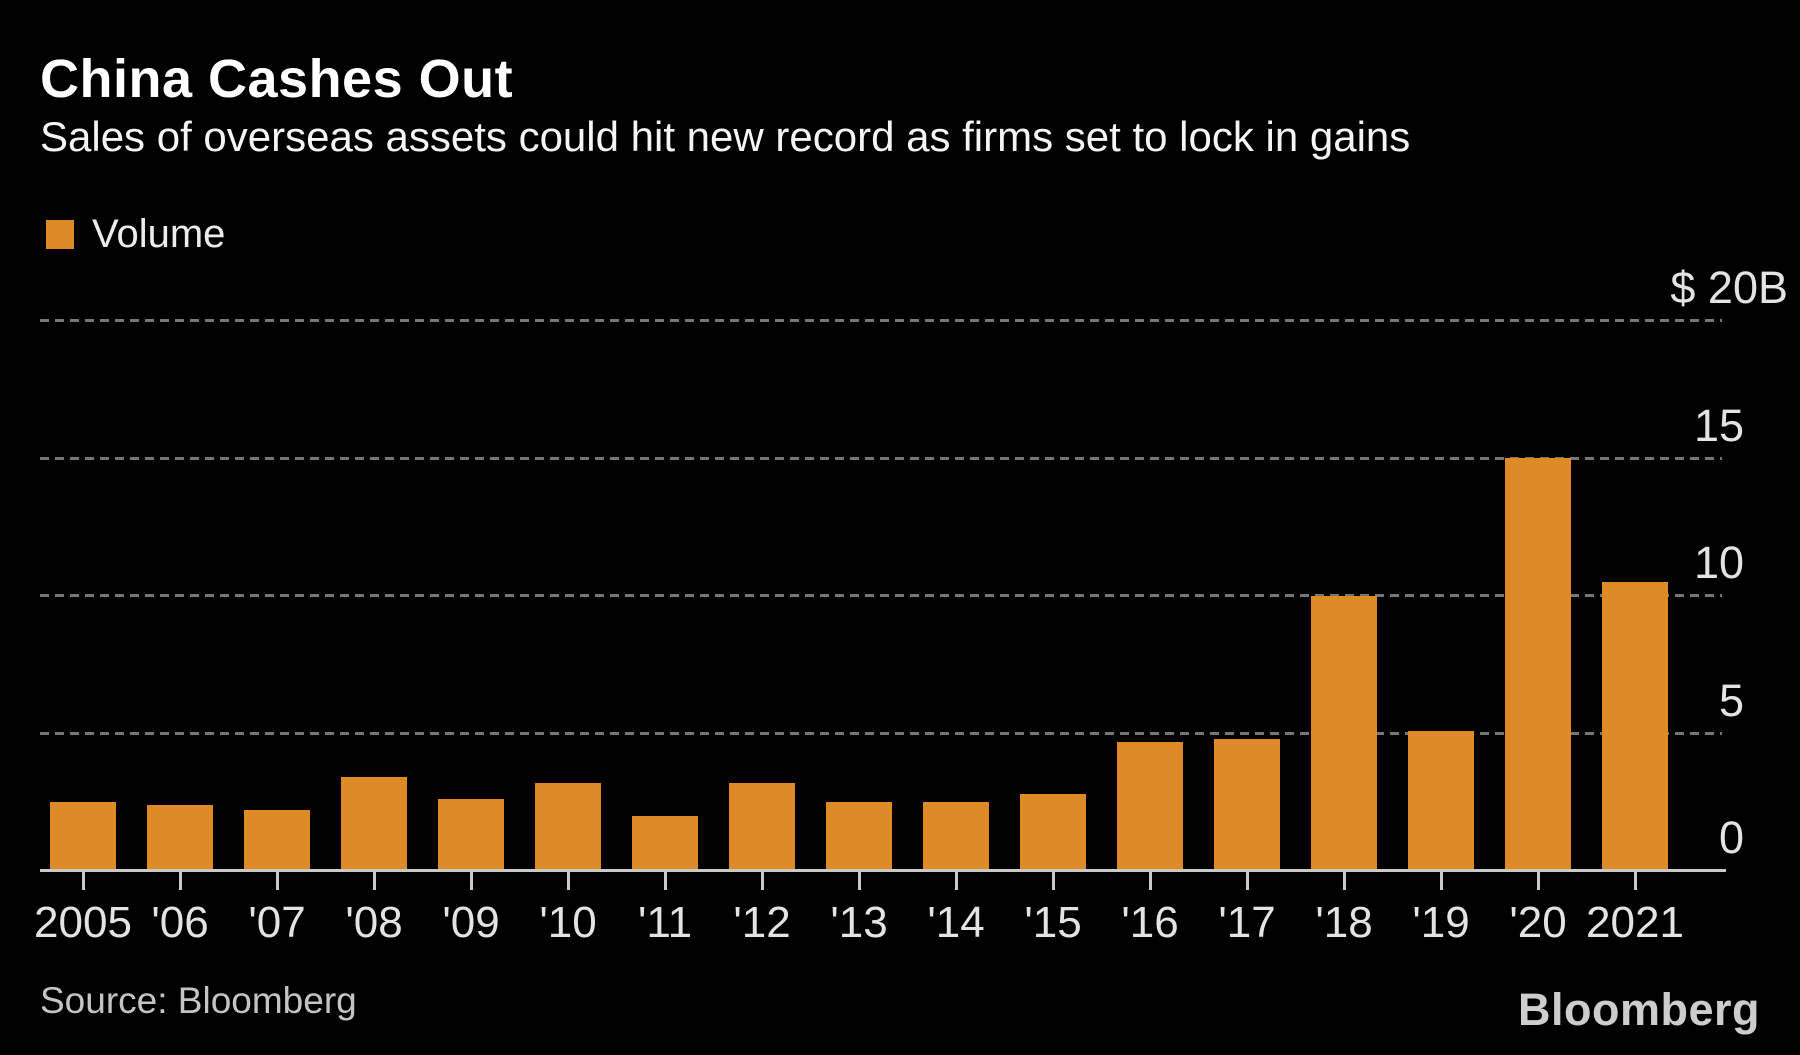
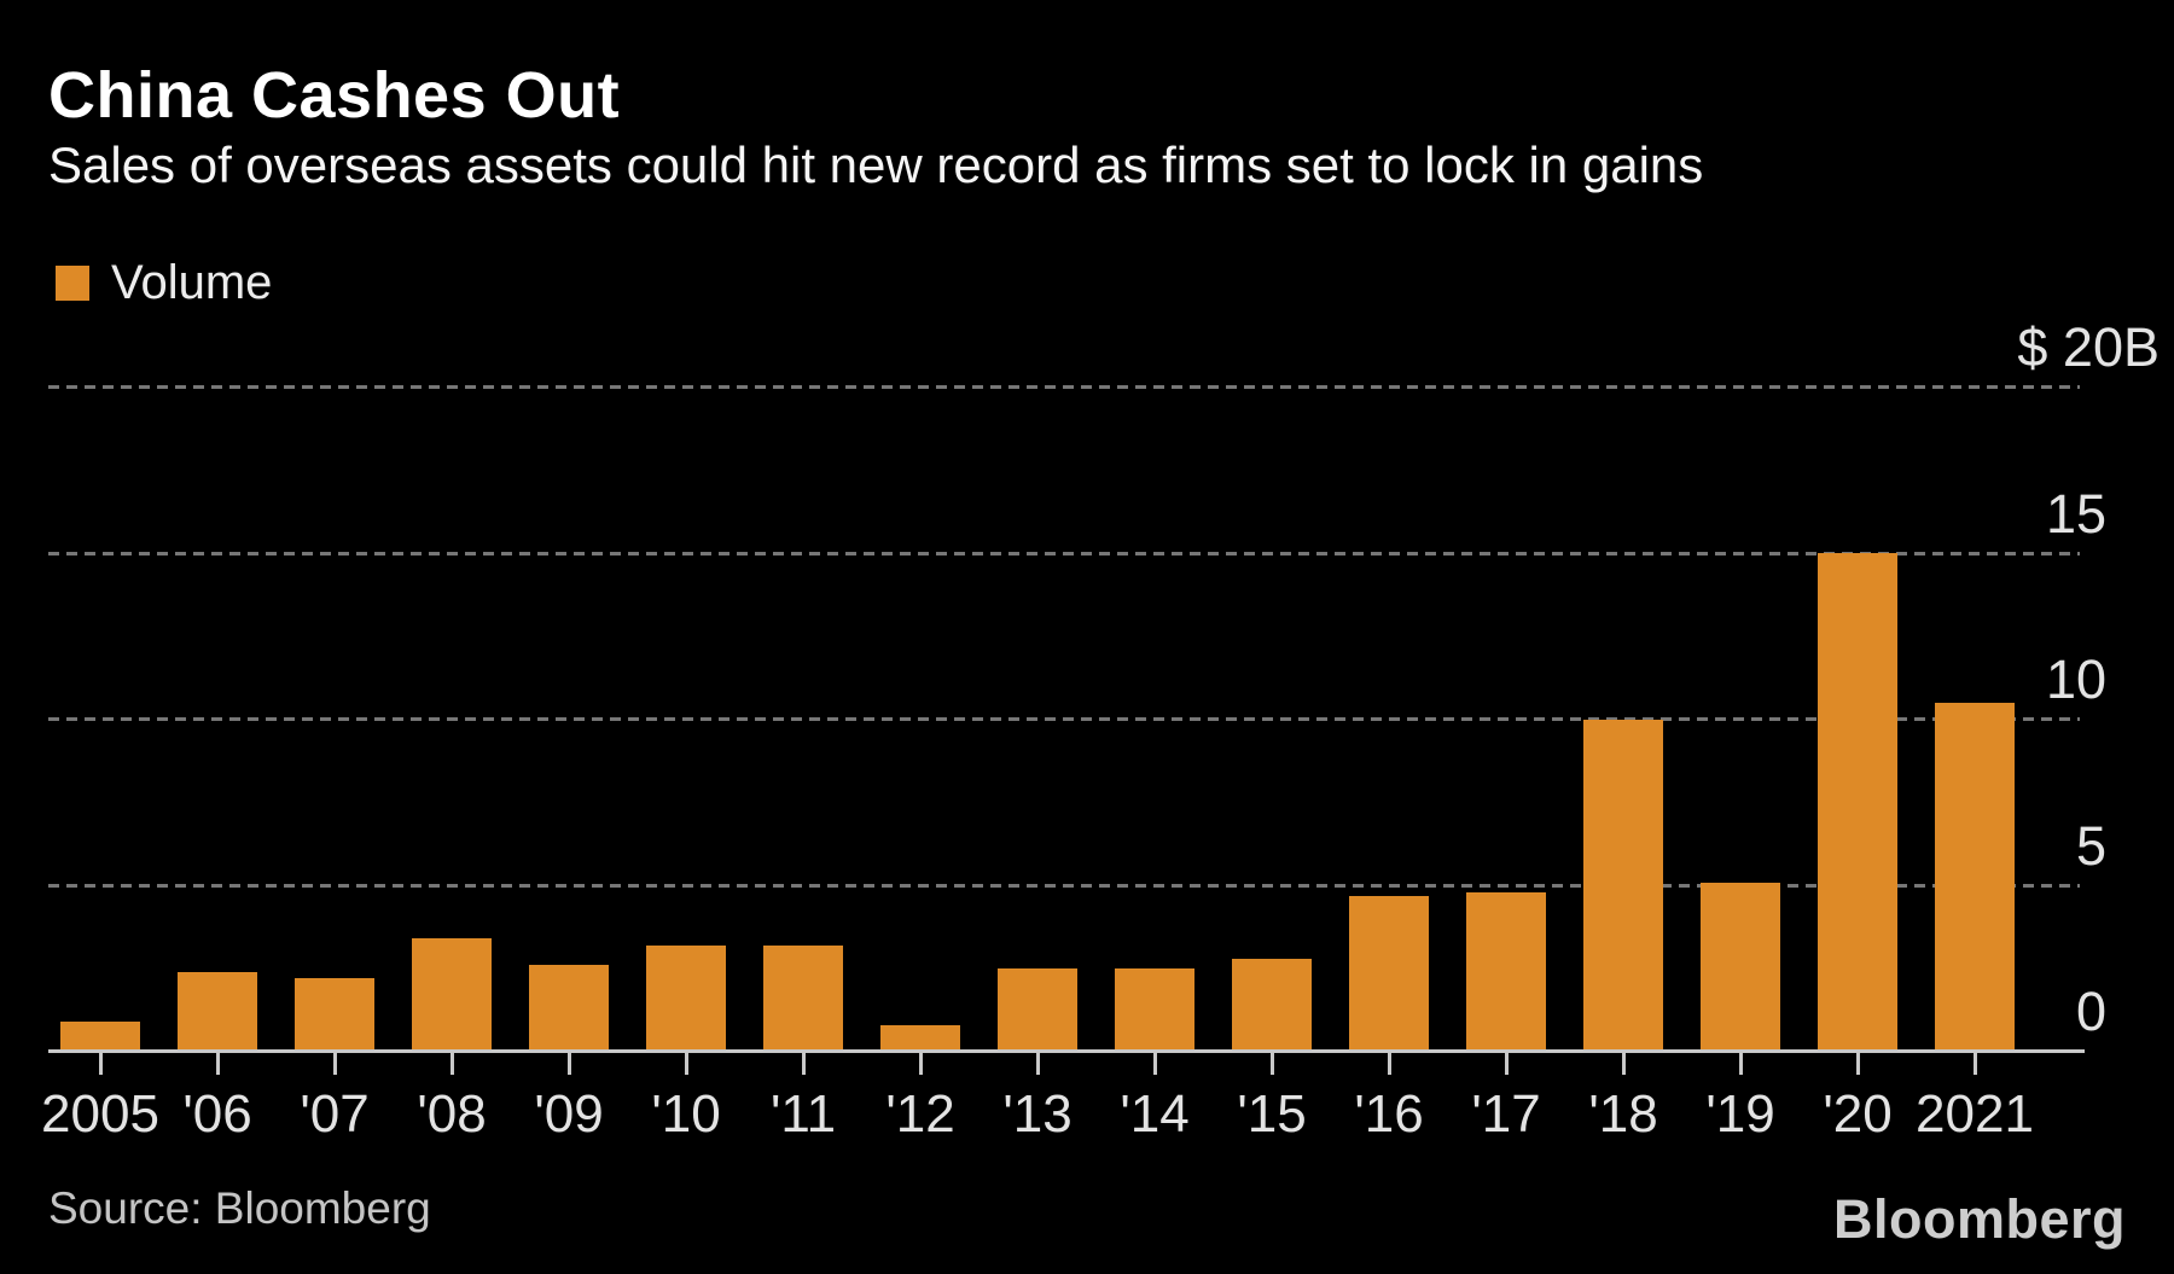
2005: 2.5 -> 0.9
'11: 2.0 -> 3.2
'12: 3.2 -> 0.8
